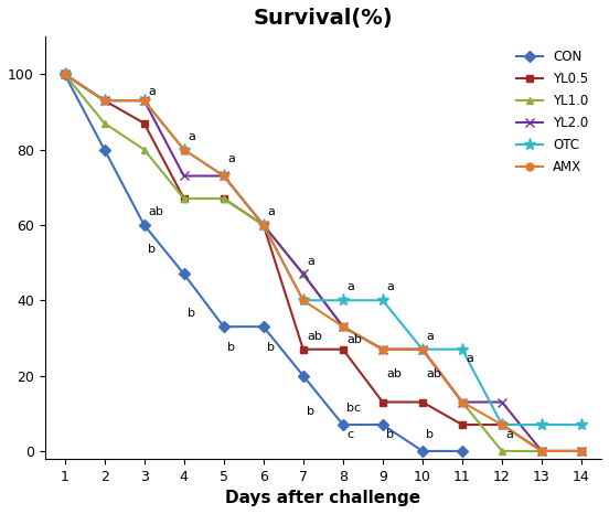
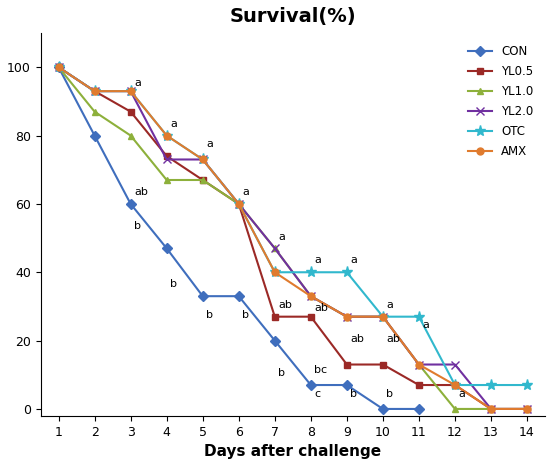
YL0.5/4: 67 -> 74
